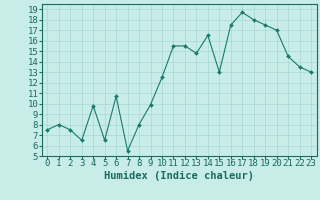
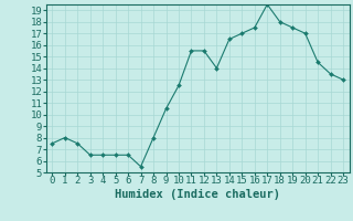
4: 9.8 -> 6.5
6: 10.7 -> 6.5
9: 9.9 -> 10.5
13: 14.8 -> 14.0
15: 13.0 -> 17.0
17: 18.7 -> 19.5
